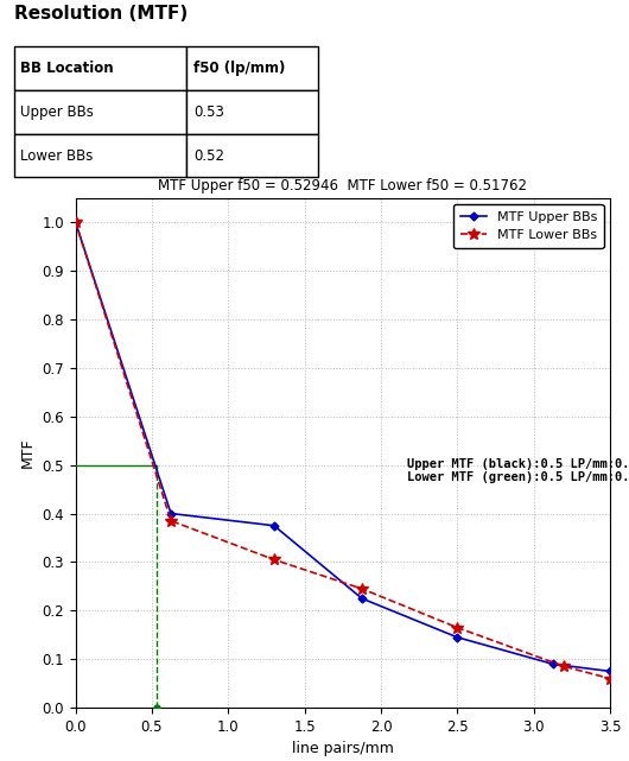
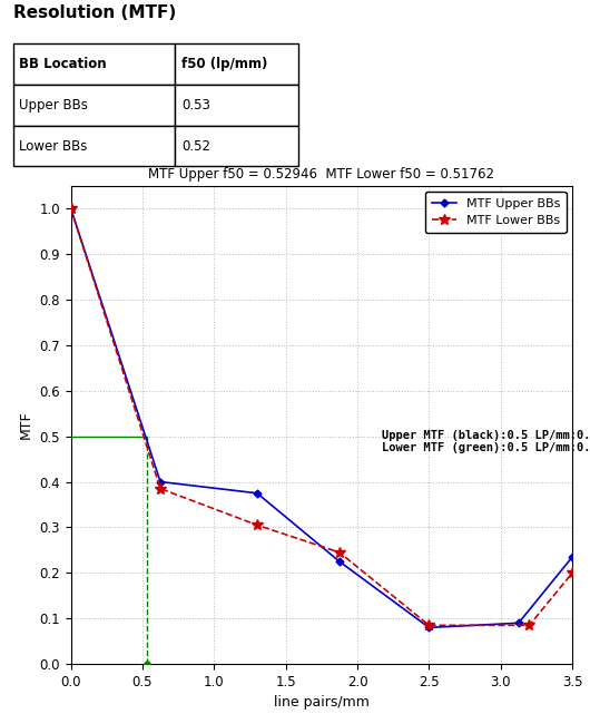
MTF Upper BBs/2.5: 0.145 -> 0.080
MTF Lower BBs/2.5: 0.165 -> 0.085
MTF Upper BBs/3.5: 0.075 -> 0.235
MTF Lower BBs/3.5: 0.060 -> 0.200
